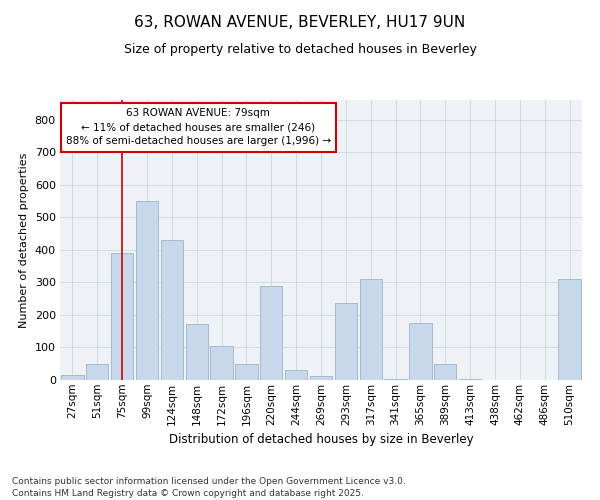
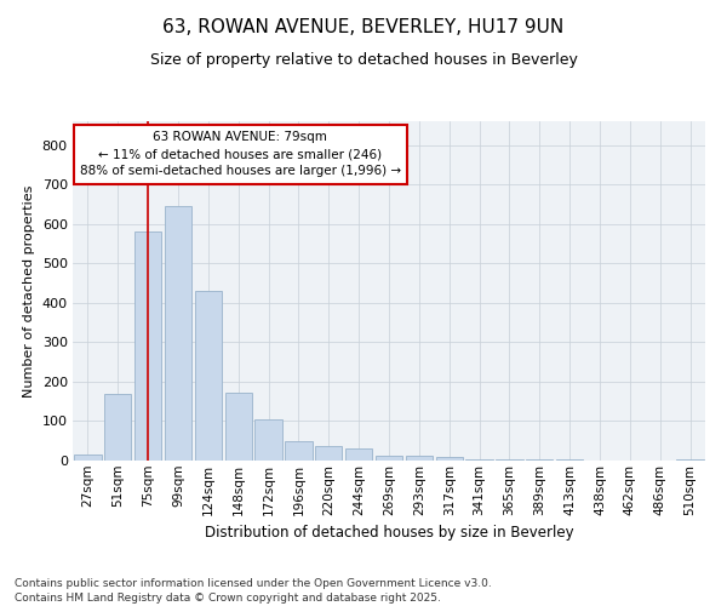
51sqm: 50 -> 170
75sqm: 390 -> 580
99sqm: 550 -> 645
220sqm: 290 -> 38
293sqm: 235 -> 12
317sqm: 310 -> 8
365sqm: 175 -> 3
389sqm: 50 -> 4
510sqm: 310 -> 4
